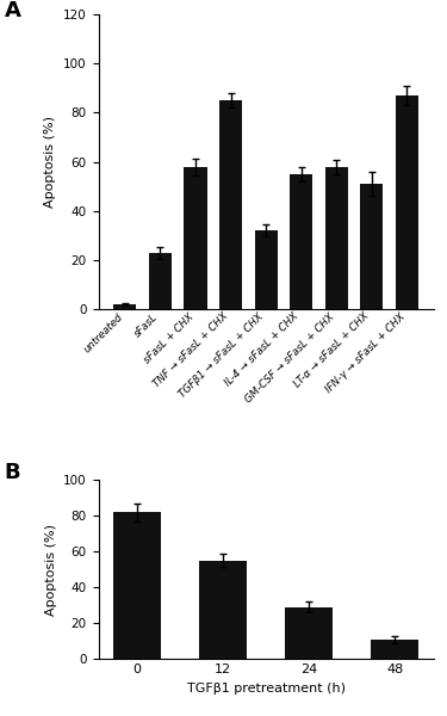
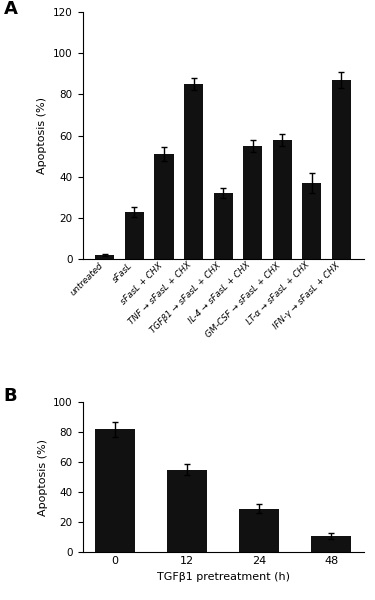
sFasL + CHX: 58 -> 51
LT-α → sFasL + CHX: 51 -> 37
